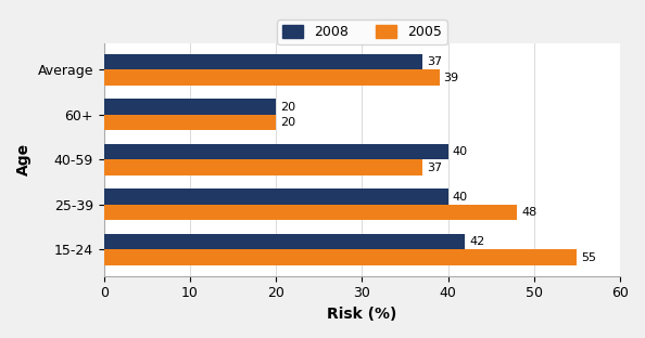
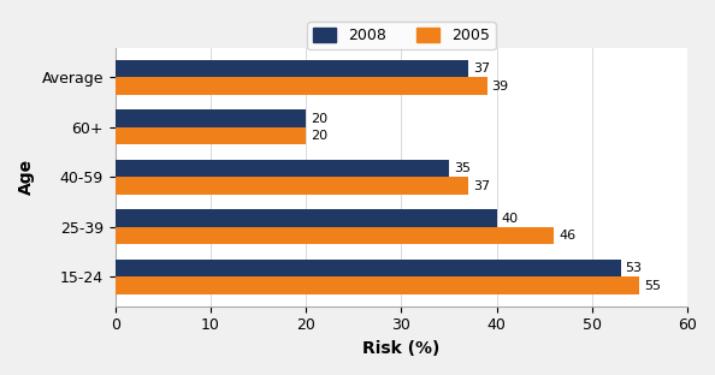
2008/40-59: 40 -> 35
2005/25-39: 48 -> 46
2008/15-24: 42 -> 53
